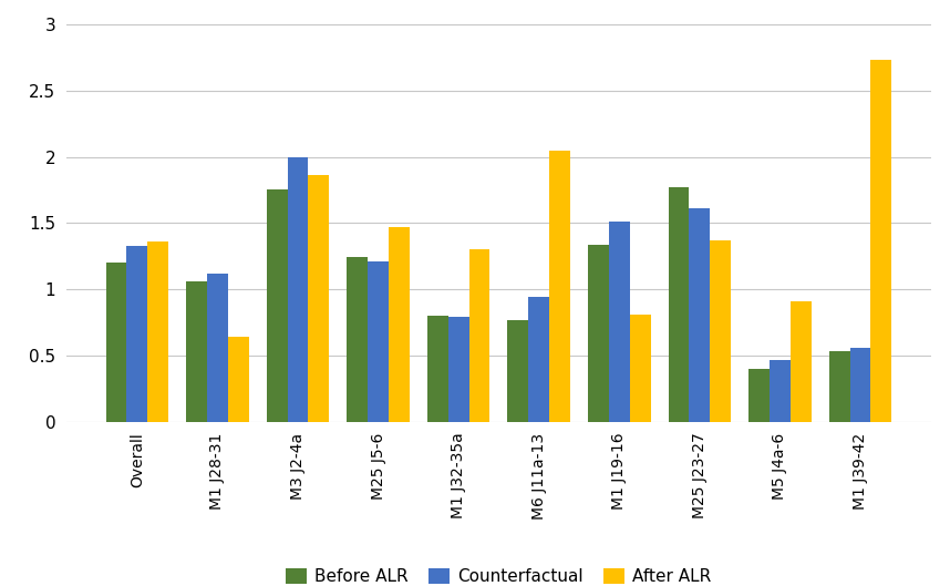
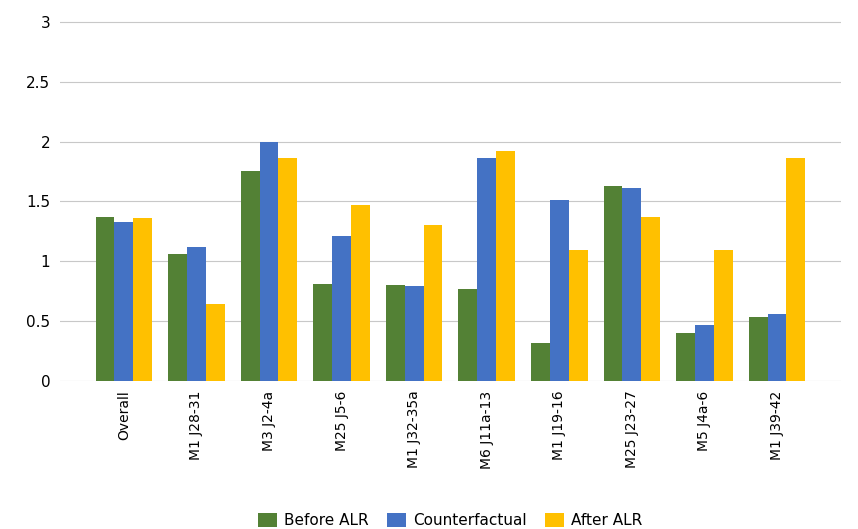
Before ALR/Overall: 1.20 -> 1.37
Before ALR/M25 J5-6: 1.24 -> 0.81
Counterfactual/M6 J11a-13: 0.94 -> 1.86
After ALR/M6 J11a-13: 2.05 -> 1.92
Before ALR/M1 J19-16: 1.34 -> 0.32
After ALR/M1 J19-16: 0.81 -> 1.09
Before ALR/M25 J23-27: 1.77 -> 1.63
After ALR/M5 J4a-6: 0.91 -> 1.09
After ALR/M1 J39-42: 2.73 -> 1.86
